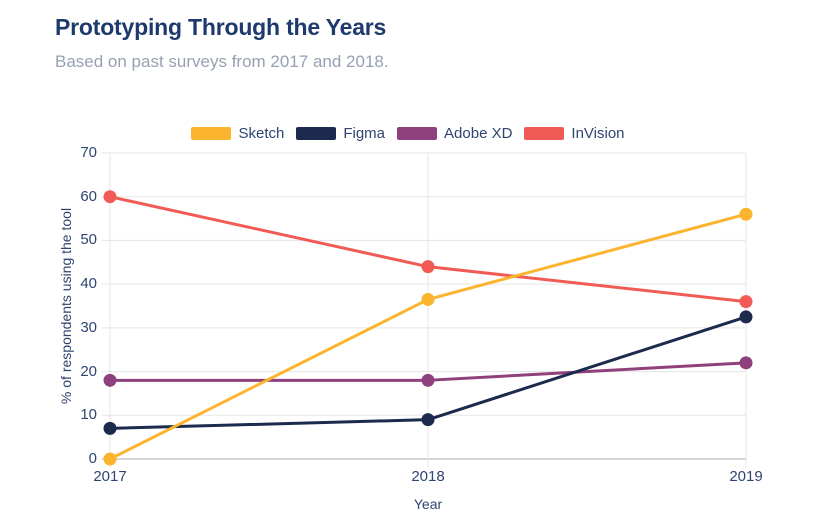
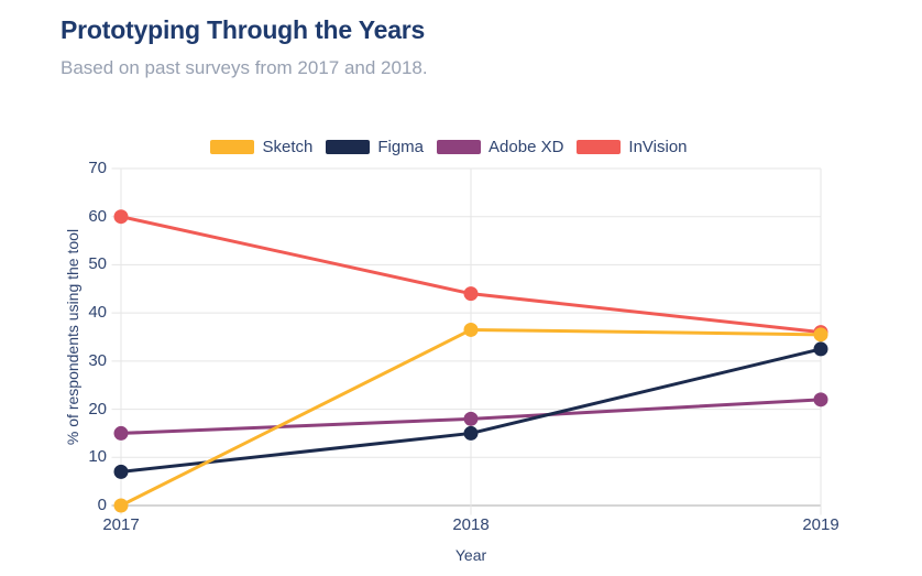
Adobe XD/2017: 18 -> 15
Figma/2018: 9 -> 15
Sketch/2019: 56 -> 36
